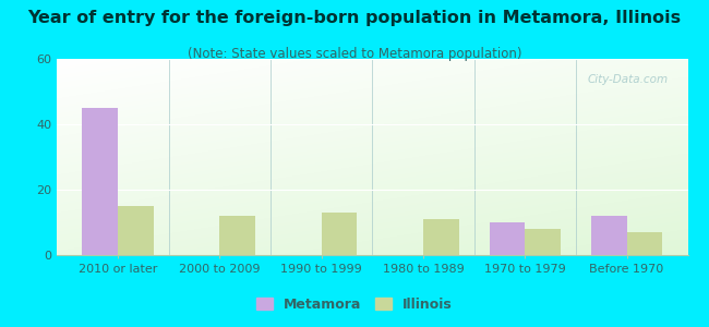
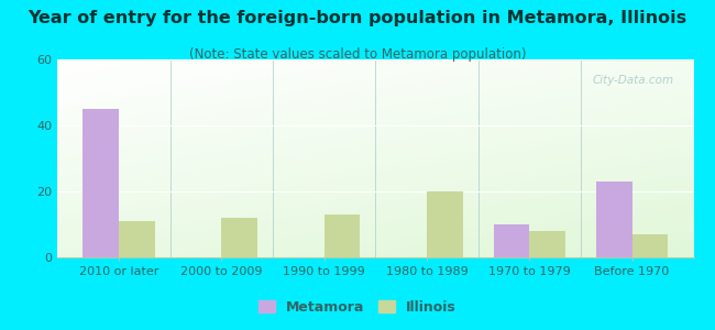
Illinois/2010 or later: 15 -> 11
Illinois/1980 to 1989: 11 -> 20
Metamora/Before 1970: 12 -> 23
